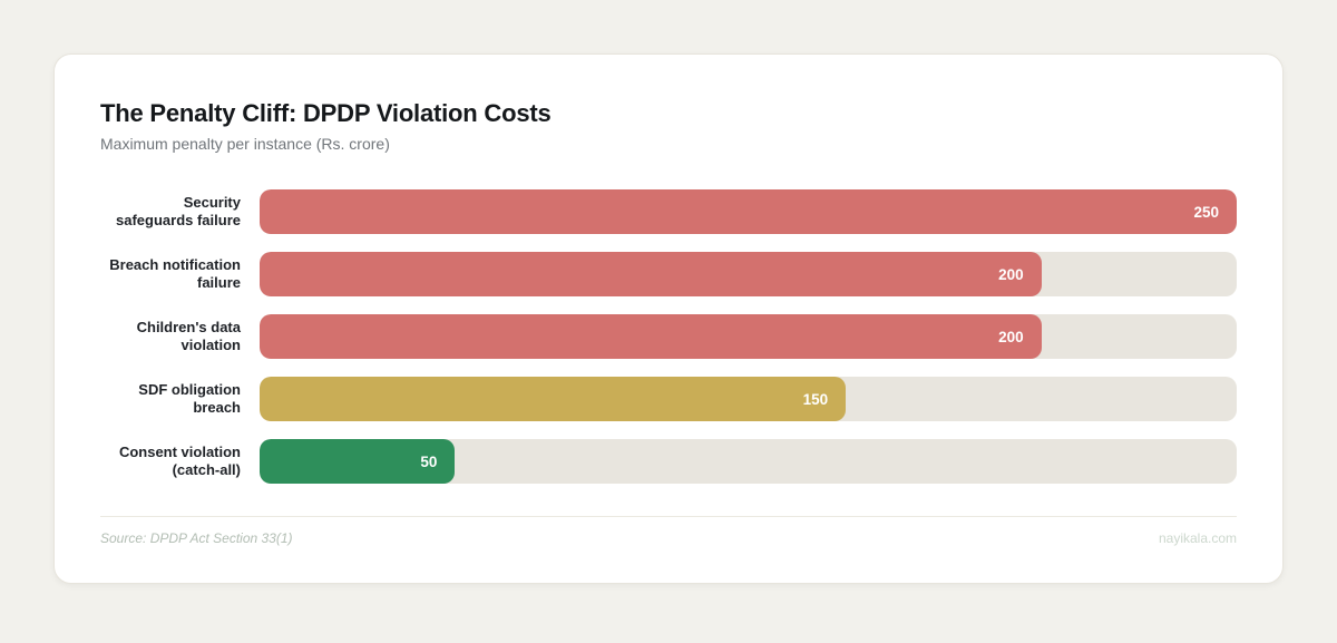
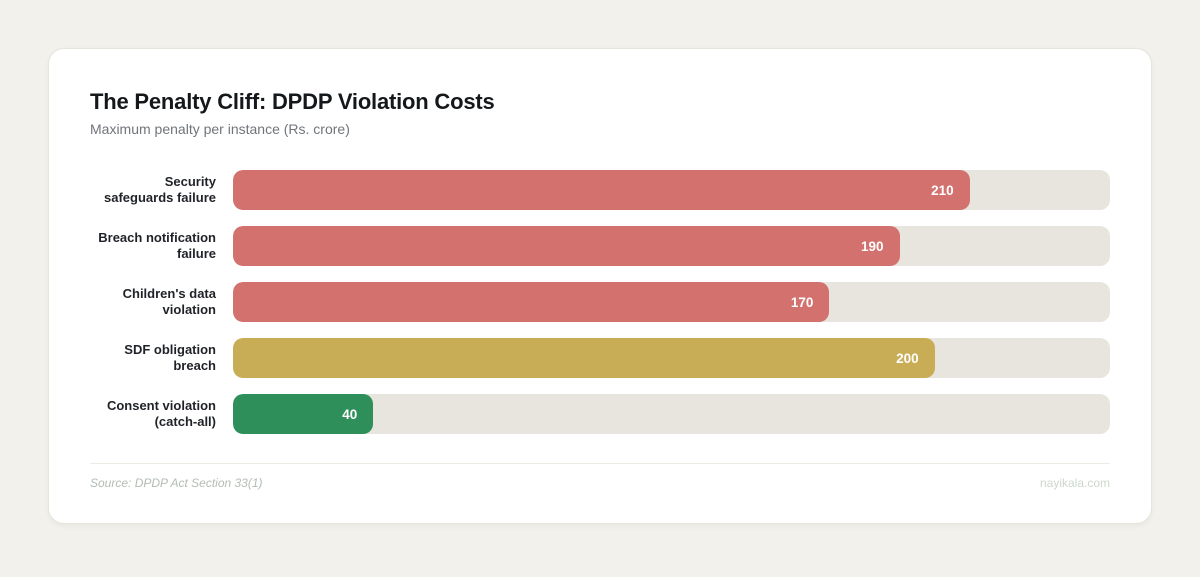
Security safeguards failure: 250 -> 210
Breach notification failure: 200 -> 190
Children's data violation: 200 -> 170
SDF obligation breach: 150 -> 200
Consent violation (catch-all): 50 -> 40
